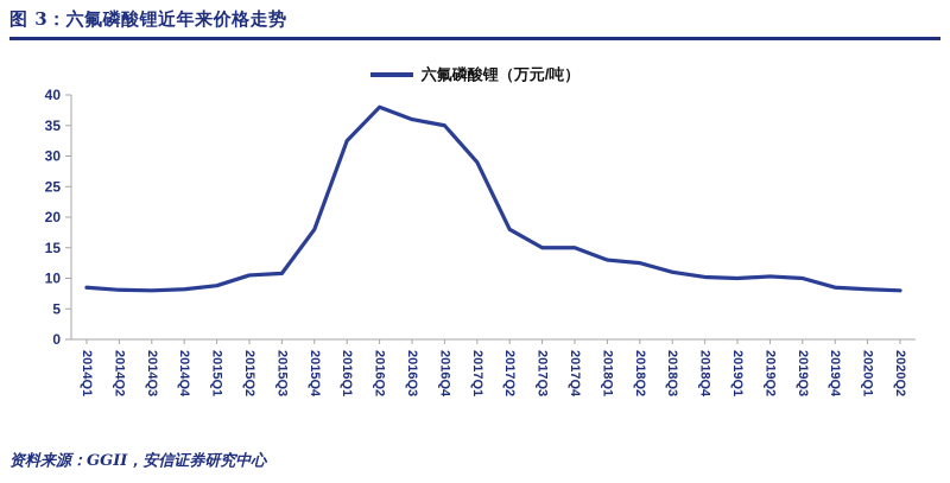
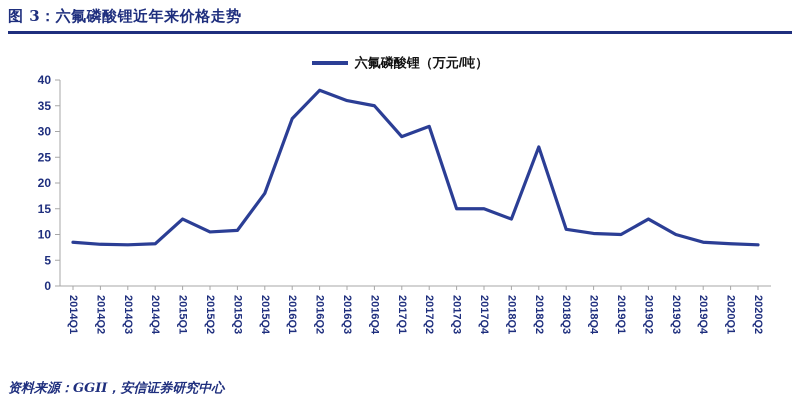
2015Q1: 9 -> 13
2017Q2: 18 -> 31
2018Q2: 12 -> 27
2019Q2: 10 -> 13
